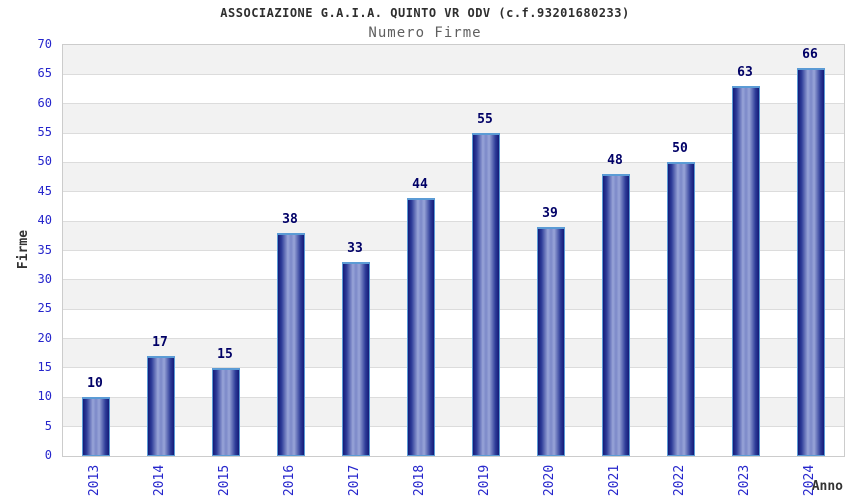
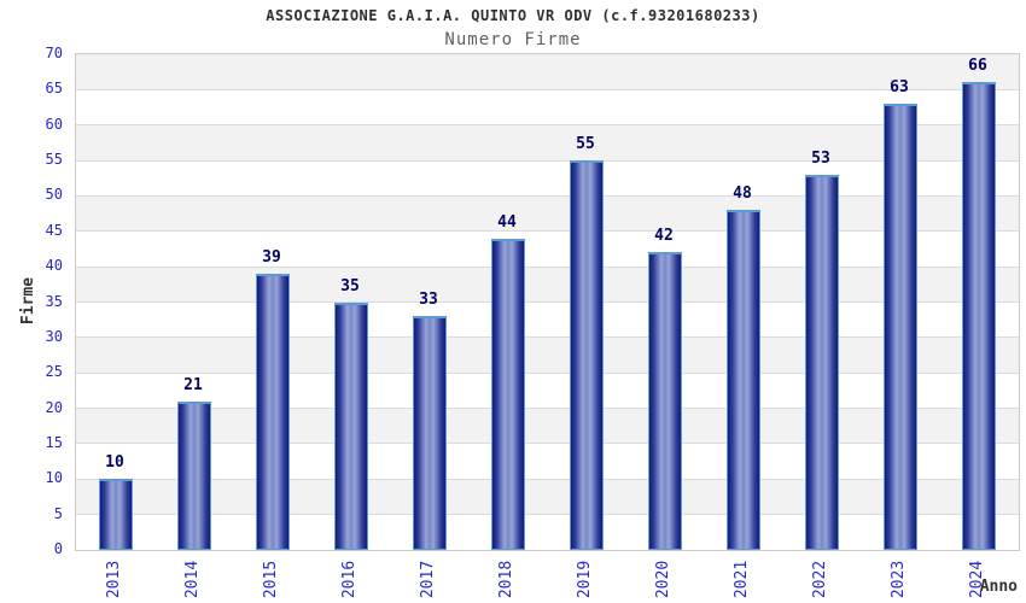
2014: 17 -> 21
2015: 15 -> 39
2016: 38 -> 35
2020: 39 -> 42
2022: 50 -> 53
